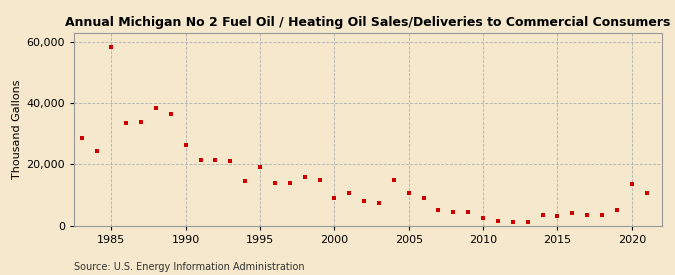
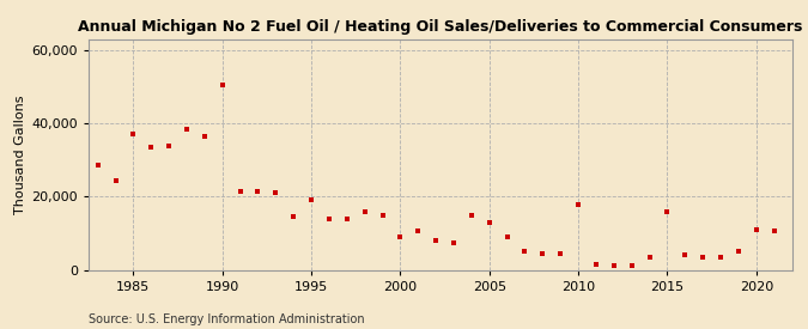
1985: 58,500 -> 37,000
1990: 26,500 -> 50,500
2005: 10,500 -> 13,000
2010: 2,500 -> 18,000
2015: 3,000 -> 16,000
2020: 13,500 -> 11,000
